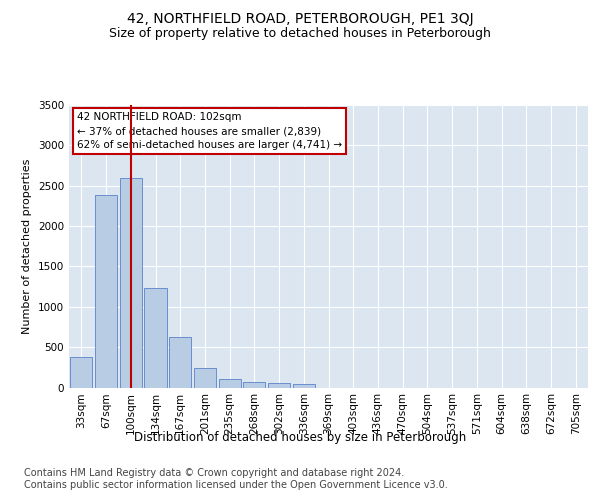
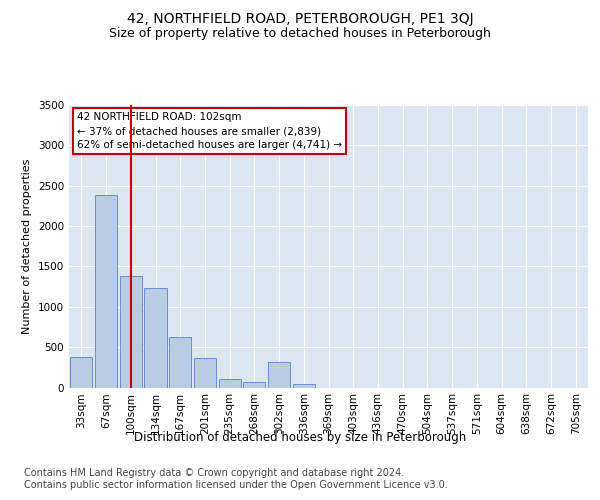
100sqm: 2590 -> 1380
201sqm: 240 -> 360
302sqm: 60 -> 320
